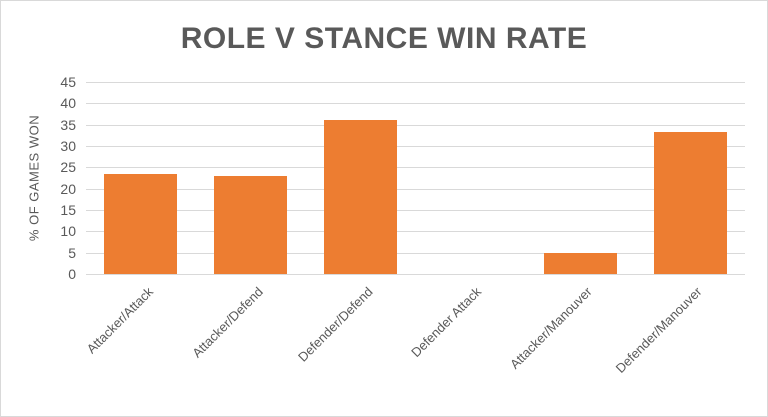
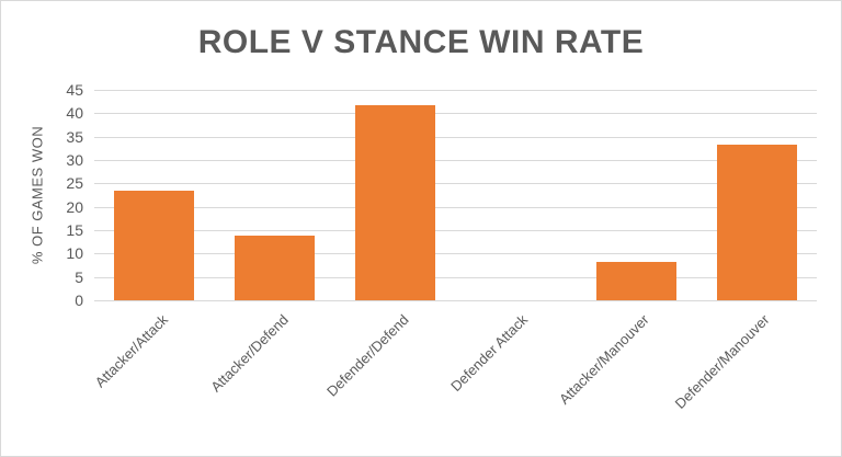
Attacker/Defend: 23 -> 14
Defender/Defend: 36 -> 42
Attacker/Manouver: 5 -> 8
